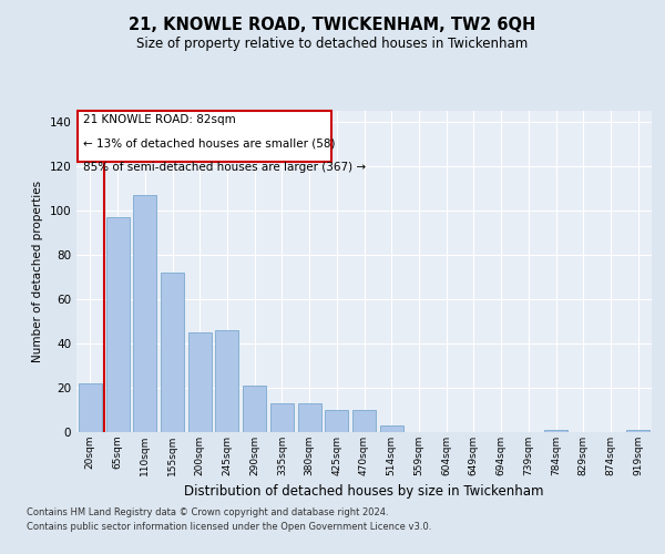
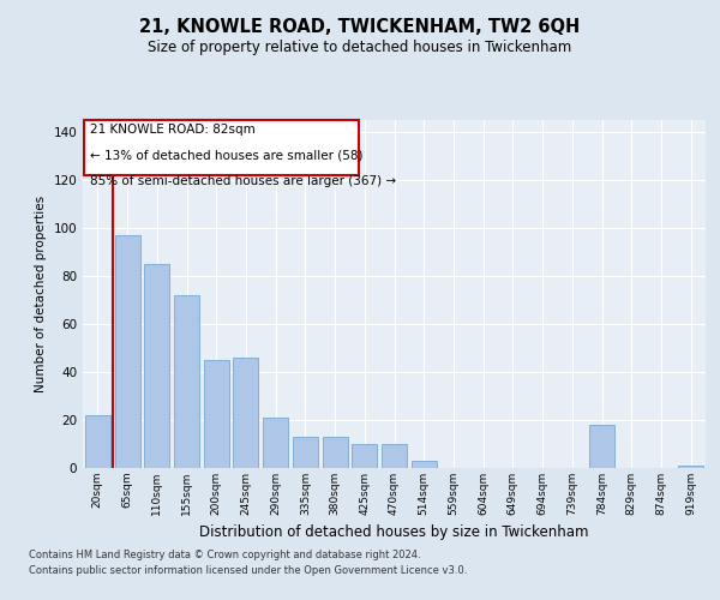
110sqm: 107 -> 85
784sqm: 1 -> 18
